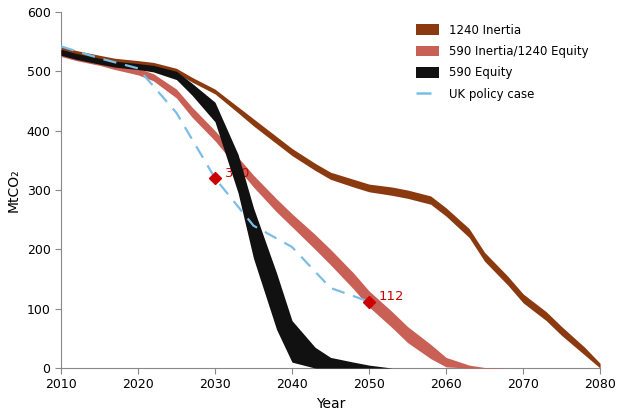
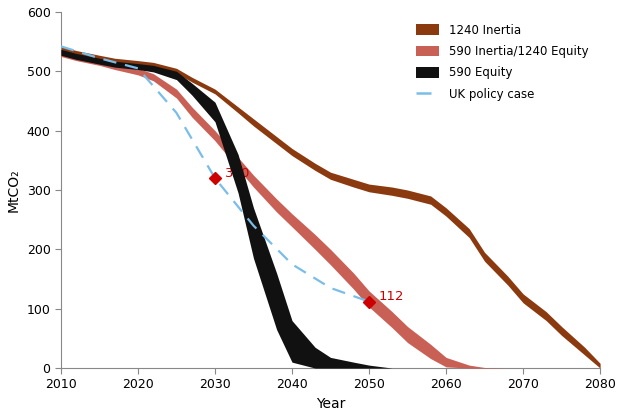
UK policy case/2040: 204 -> 175
